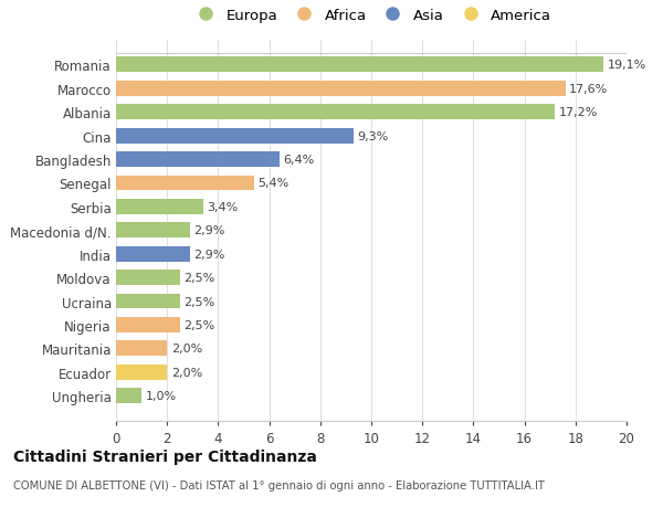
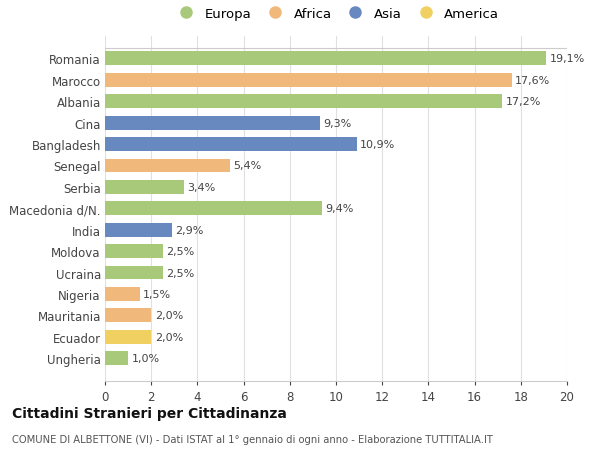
Bangladesh: 6,4% -> 10,9%
Macedonia d/N.: 2,9% -> 9,4%
Nigeria: 2,5% -> 1,5%
